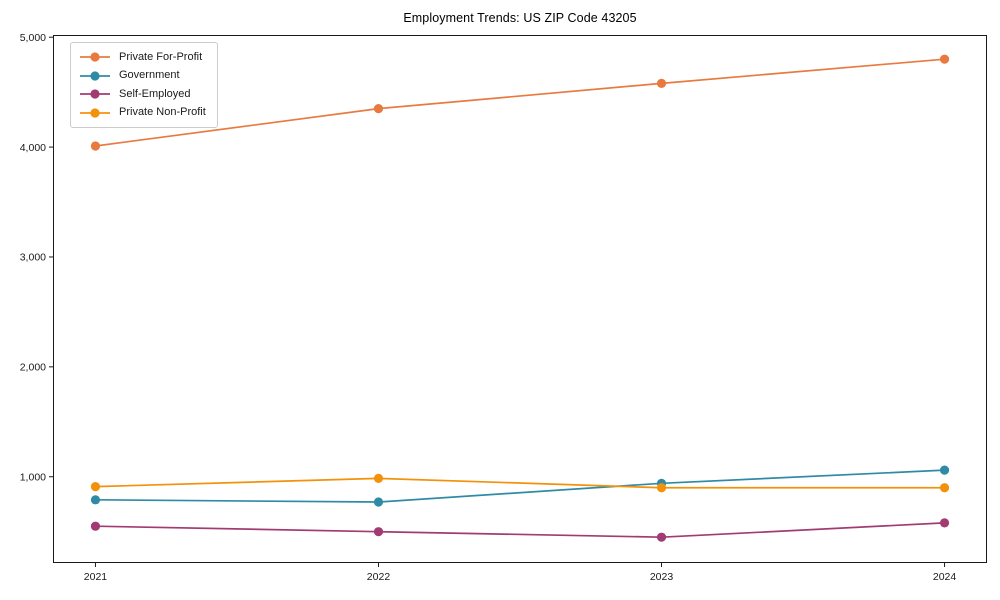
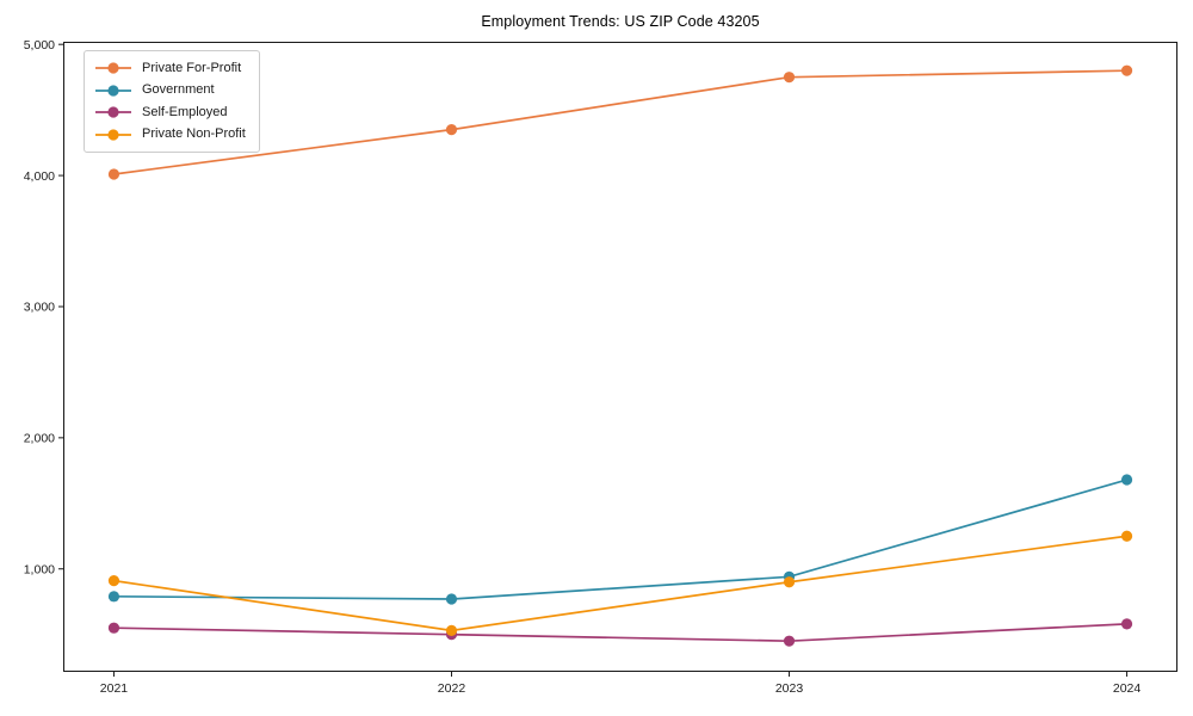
Private Non-Profit/2022: 980 -> 530
Private For-Profit/2023: 4580 -> 4750
Government/2024: 1060 -> 1680
Private Non-Profit/2024: 900 -> 1250
